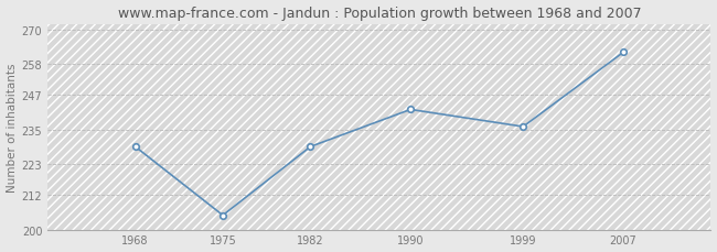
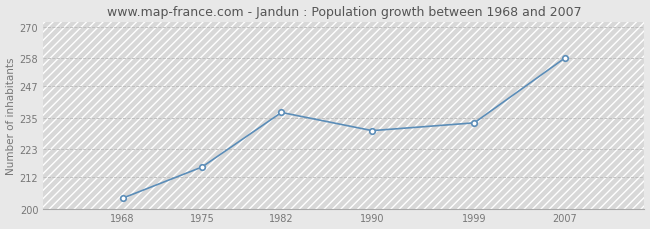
1968: 229 -> 204
1975: 205 -> 216
1982: 229 -> 237
1990: 242 -> 230
1999: 236 -> 233
2007: 262 -> 258
